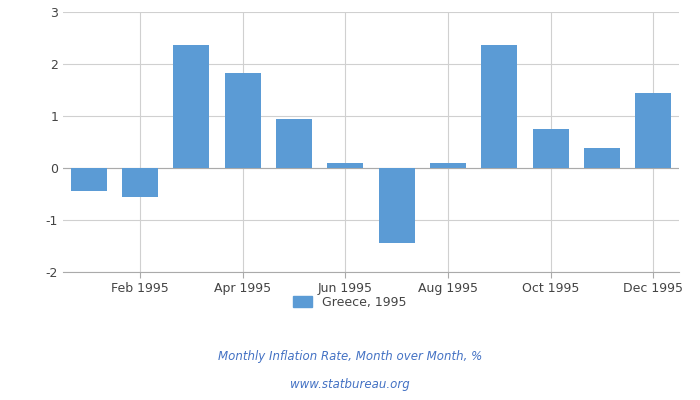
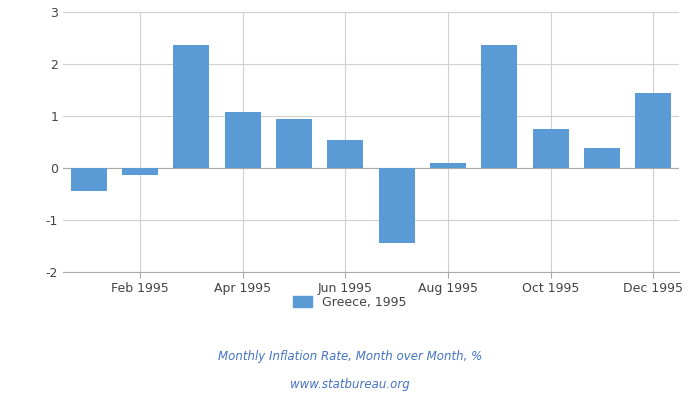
Feb 1995: -0.56 -> -0.13
Apr 1995: 1.82 -> 1.07
Jun 1995: 0.10 -> 0.54
